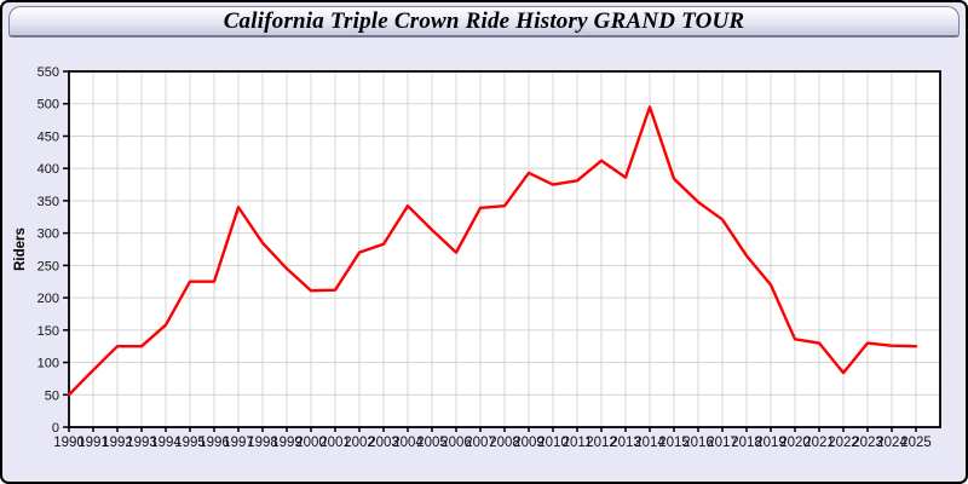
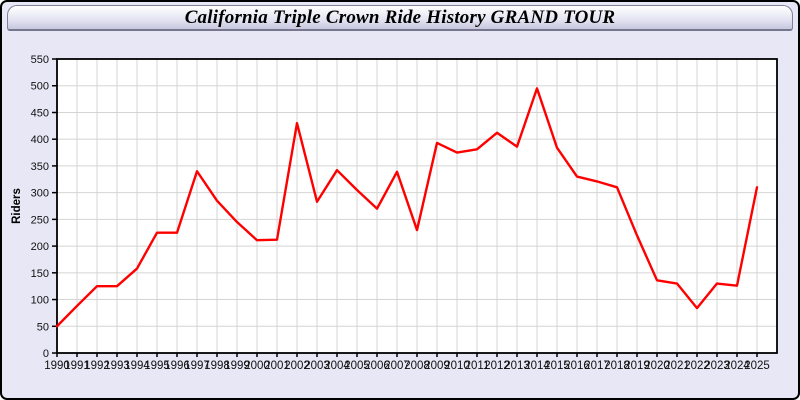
2002: 270 -> 430
2008: 340 -> 230
2016: 350 -> 330
2018: 260 -> 310
2025: 120 -> 310
